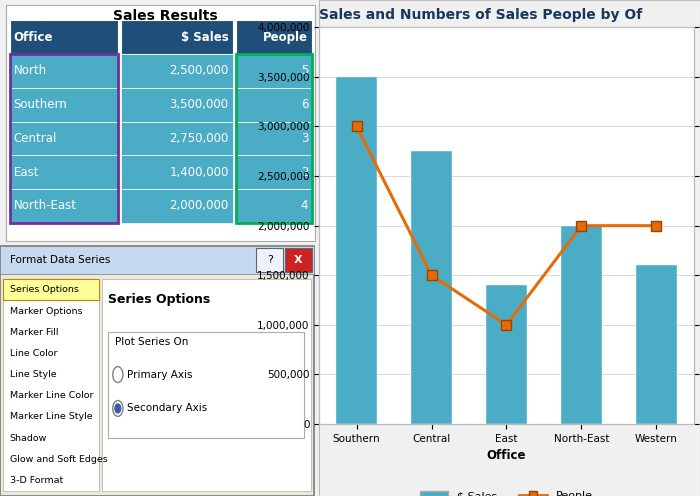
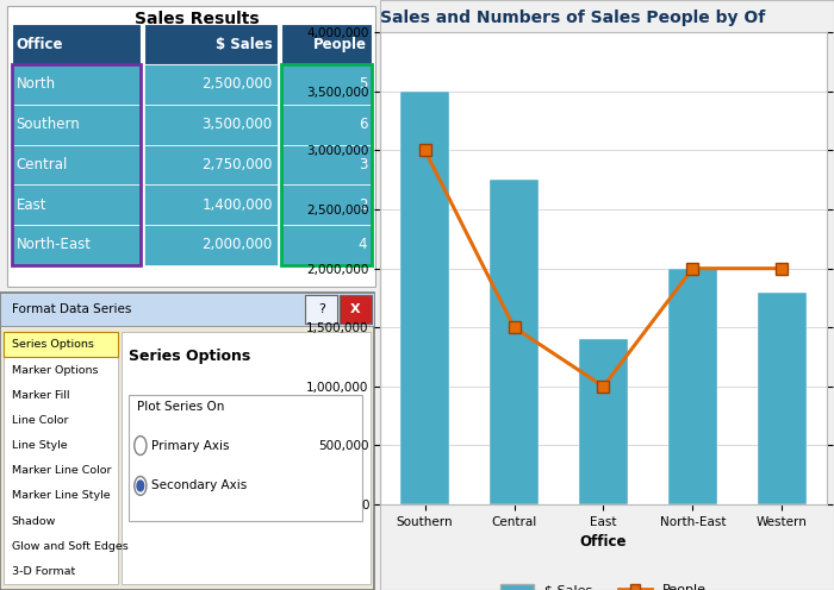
$ Sales/Western: 1,600,000 -> 1,800,000
